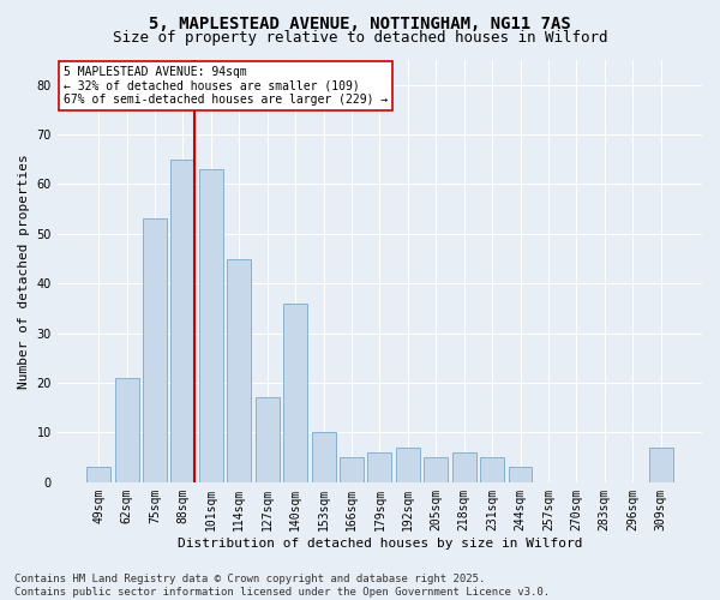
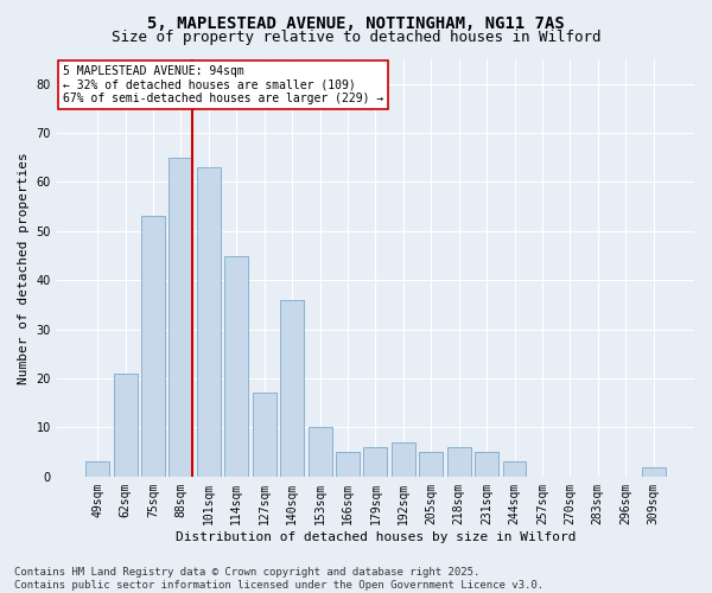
309sqm: 7 -> 2
